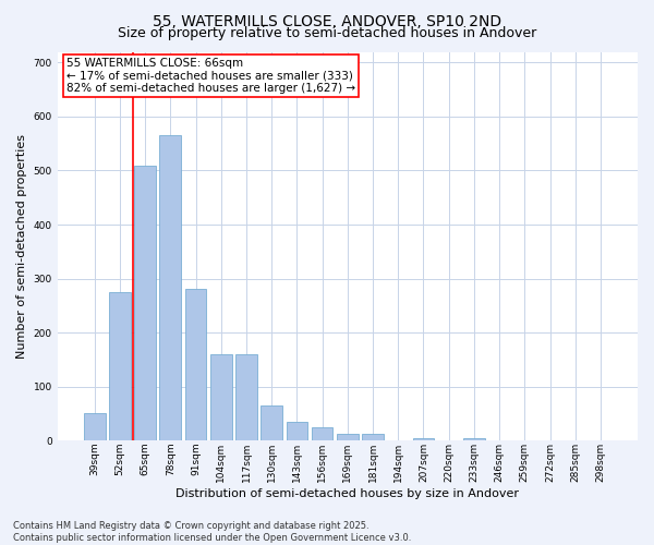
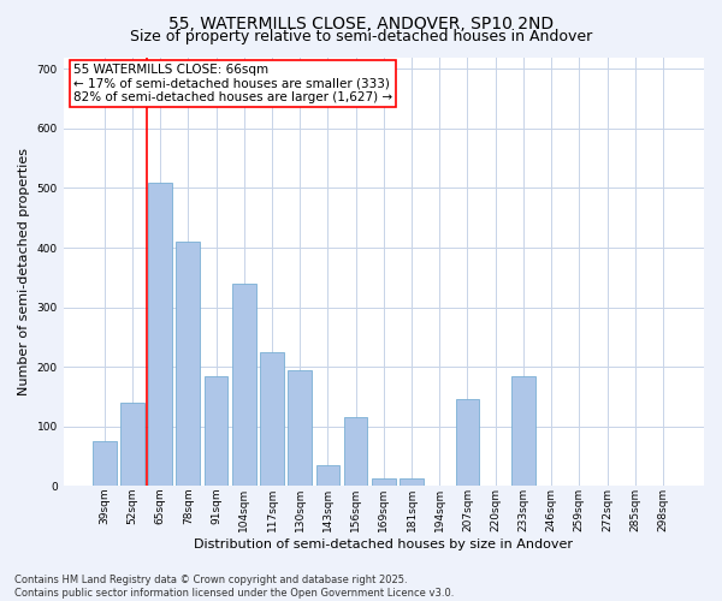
39sqm: 50 -> 75
52sqm: 275 -> 140
78sqm: 565 -> 410
91sqm: 280 -> 185
104sqm: 160 -> 340
117sqm: 160 -> 225
130sqm: 65 -> 195
156sqm: 25 -> 115
207sqm: 5 -> 145
233sqm: 5 -> 185
